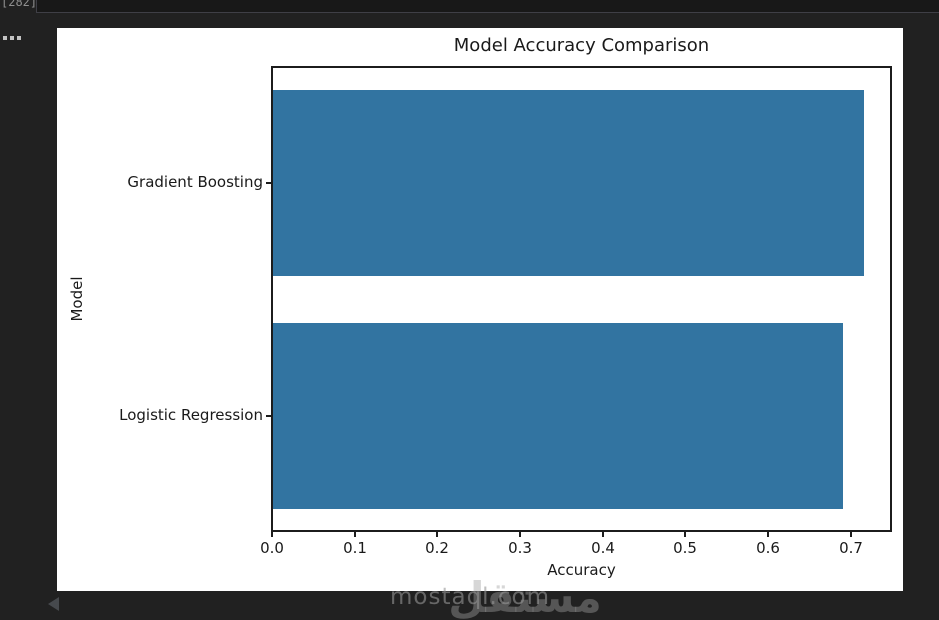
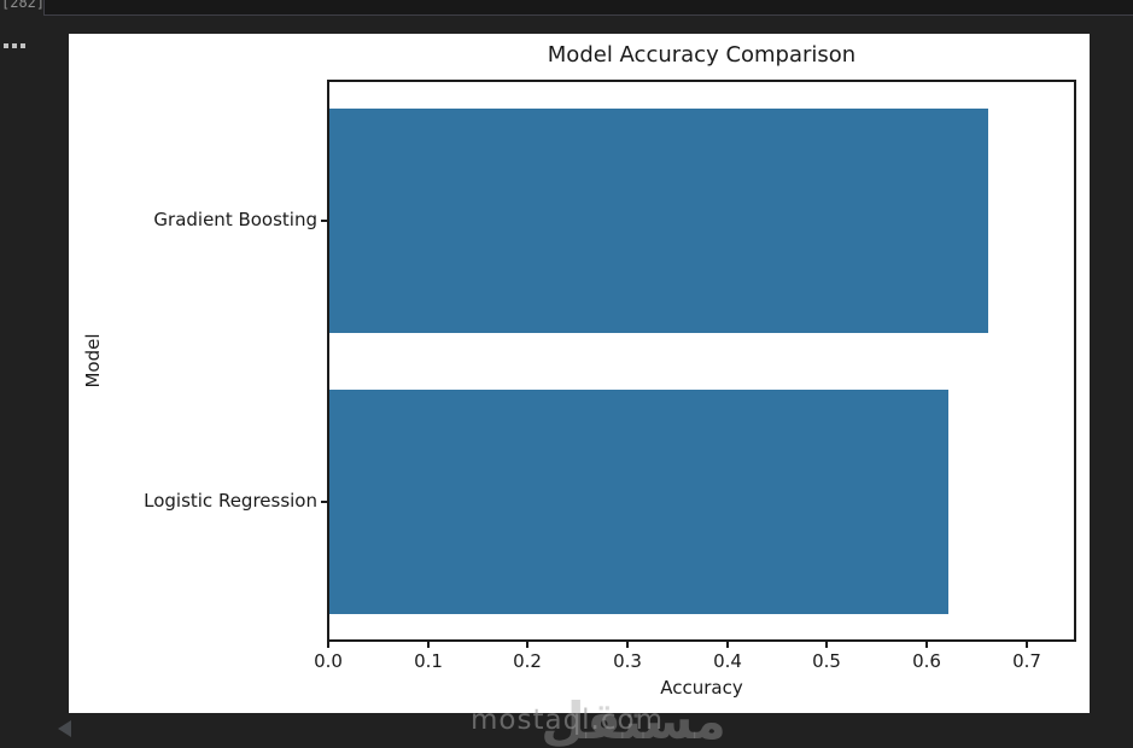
Gradient Boosting: 0.71 -> 0.66
Logistic Regression: 0.69 -> 0.62
